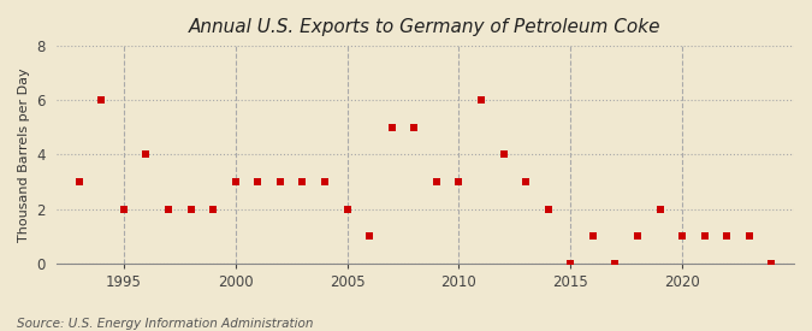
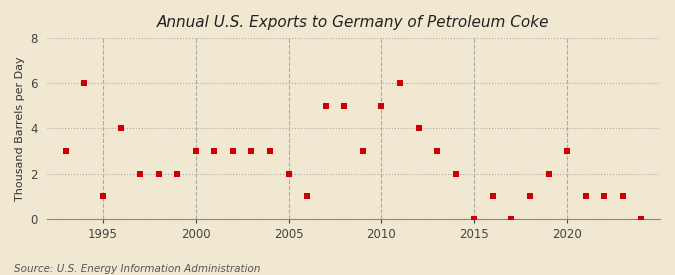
1995: 2 -> 1
2010: 3 -> 5
2020: 1 -> 3
